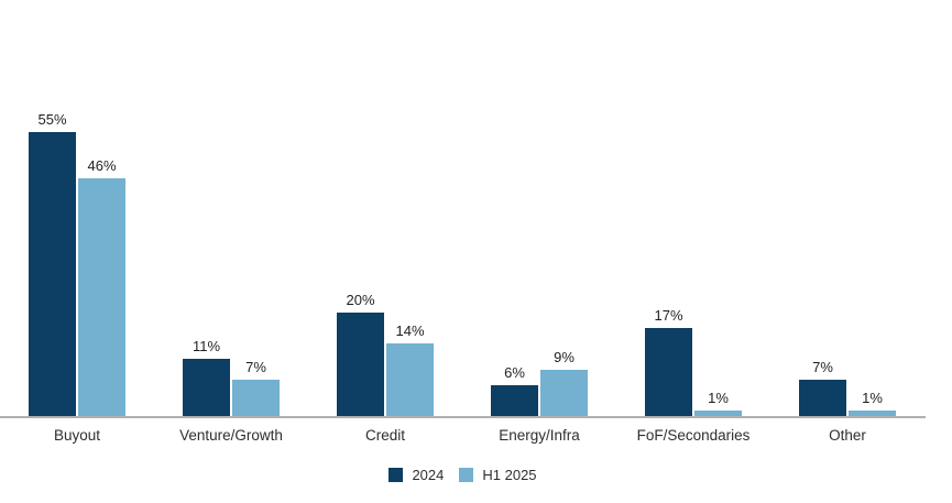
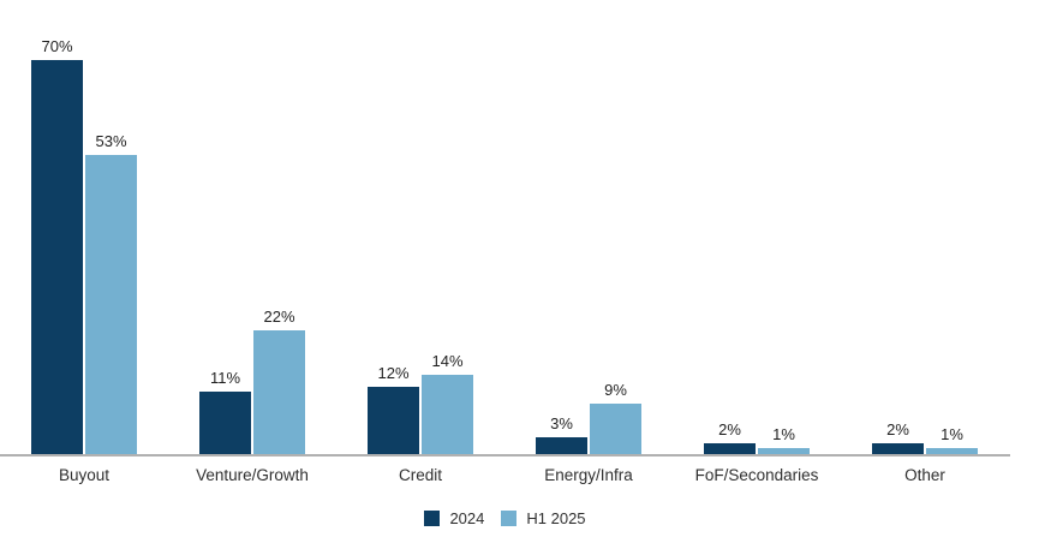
2024/Buyout: 55% -> 70%
H1 2025/Buyout: 46% -> 53%
H1 2025/Venture/Growth: 7% -> 22%
2024/Credit: 20% -> 12%
2024/Energy/Infra: 6% -> 3%
2024/FoF/Secondaries: 17% -> 2%
2024/Other: 7% -> 2%
